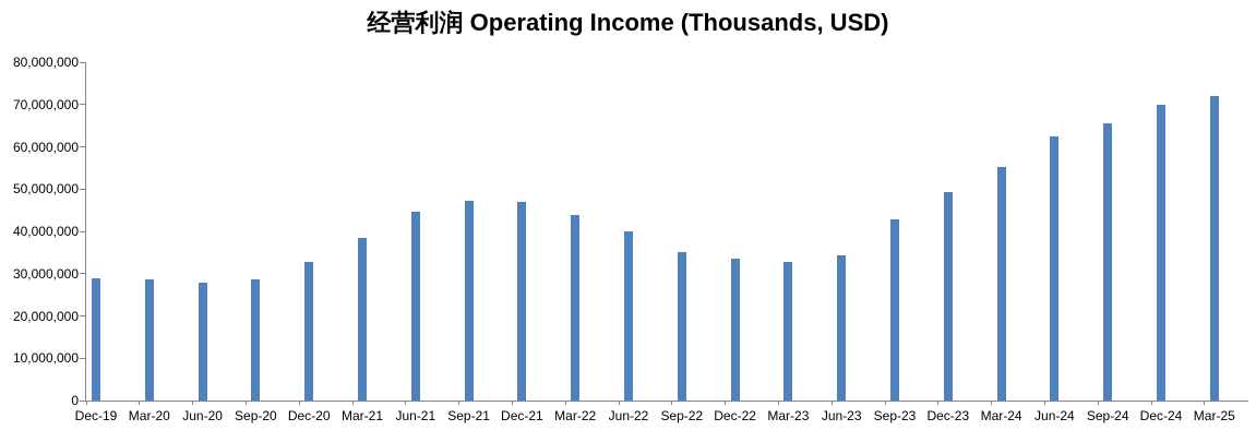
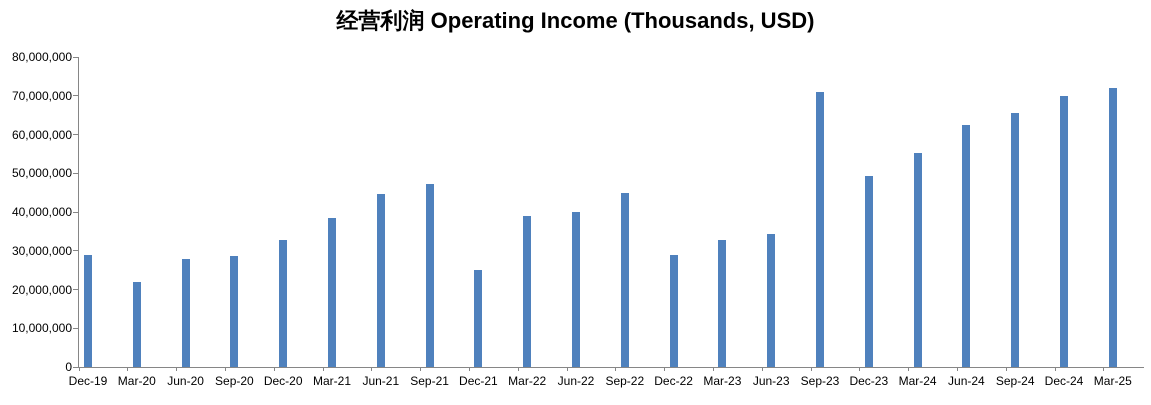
Mar-20: 29000000 -> 22000000
Dec-21: 47000000 -> 25000000
Mar-22: 44000000 -> 39000000
Sep-22: 35000000 -> 45000000
Dec-22: 34000000 -> 29000000
Sep-23: 43000000 -> 71000000
